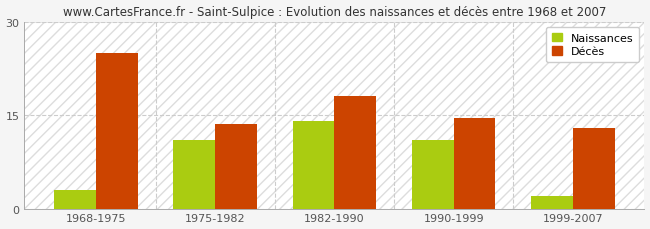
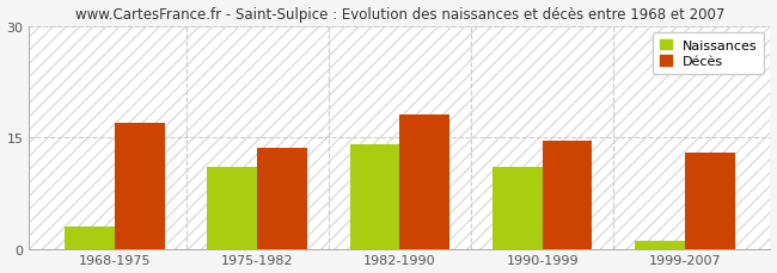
Décès/1968-1975: 25.0 -> 17.0
Naissances/1999-2007: 2 -> 1
